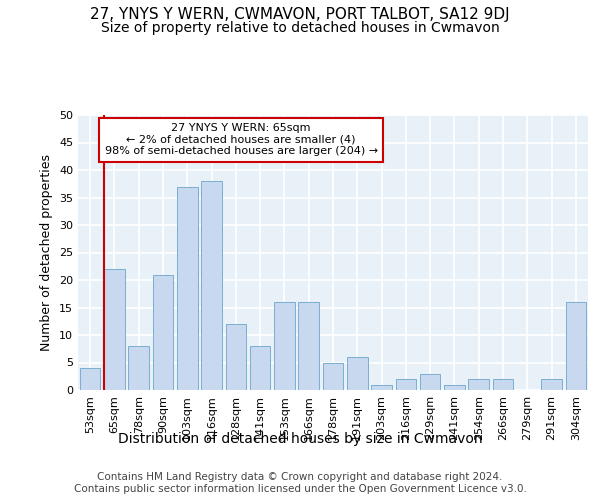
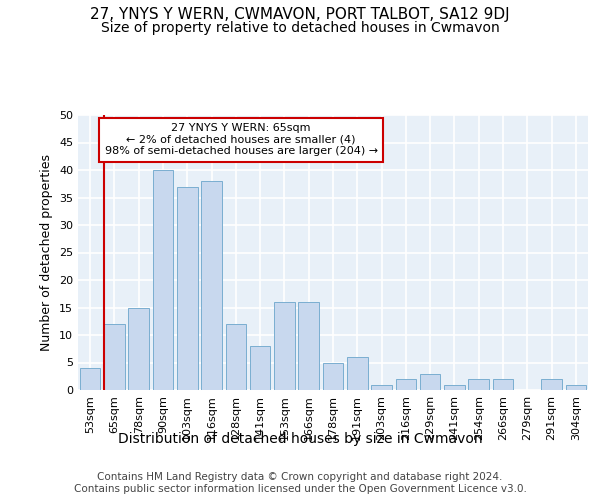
65sqm: 22 -> 12
78sqm: 8 -> 15
90sqm: 21 -> 40
304sqm: 16 -> 1
